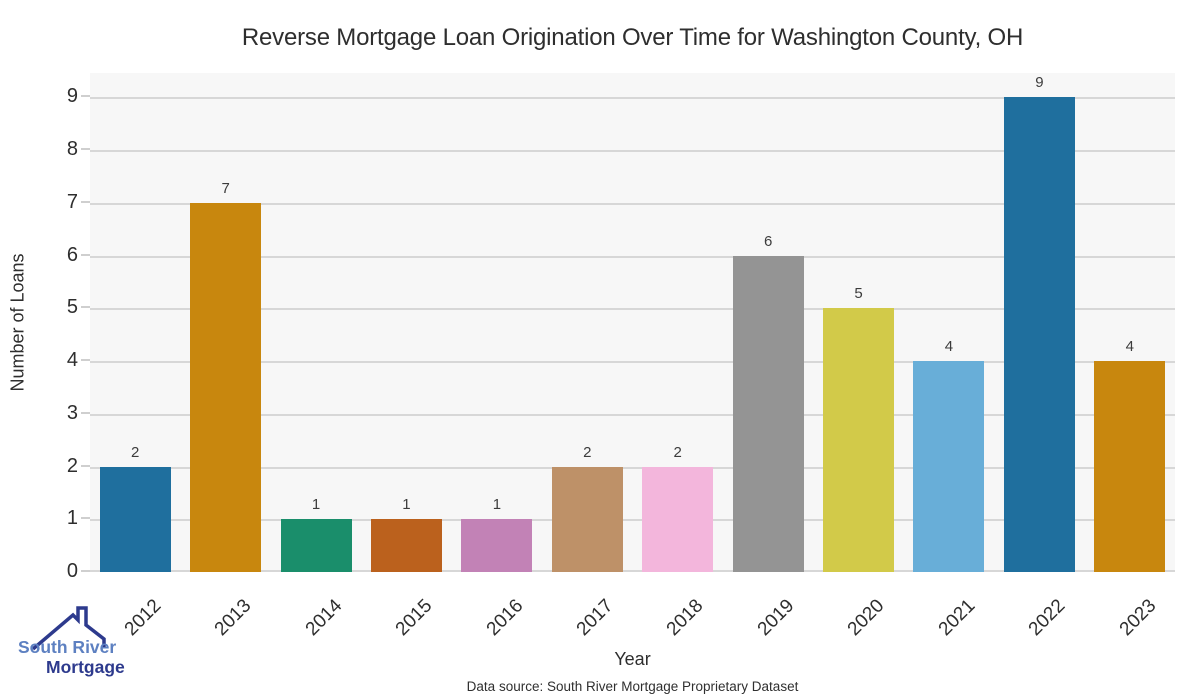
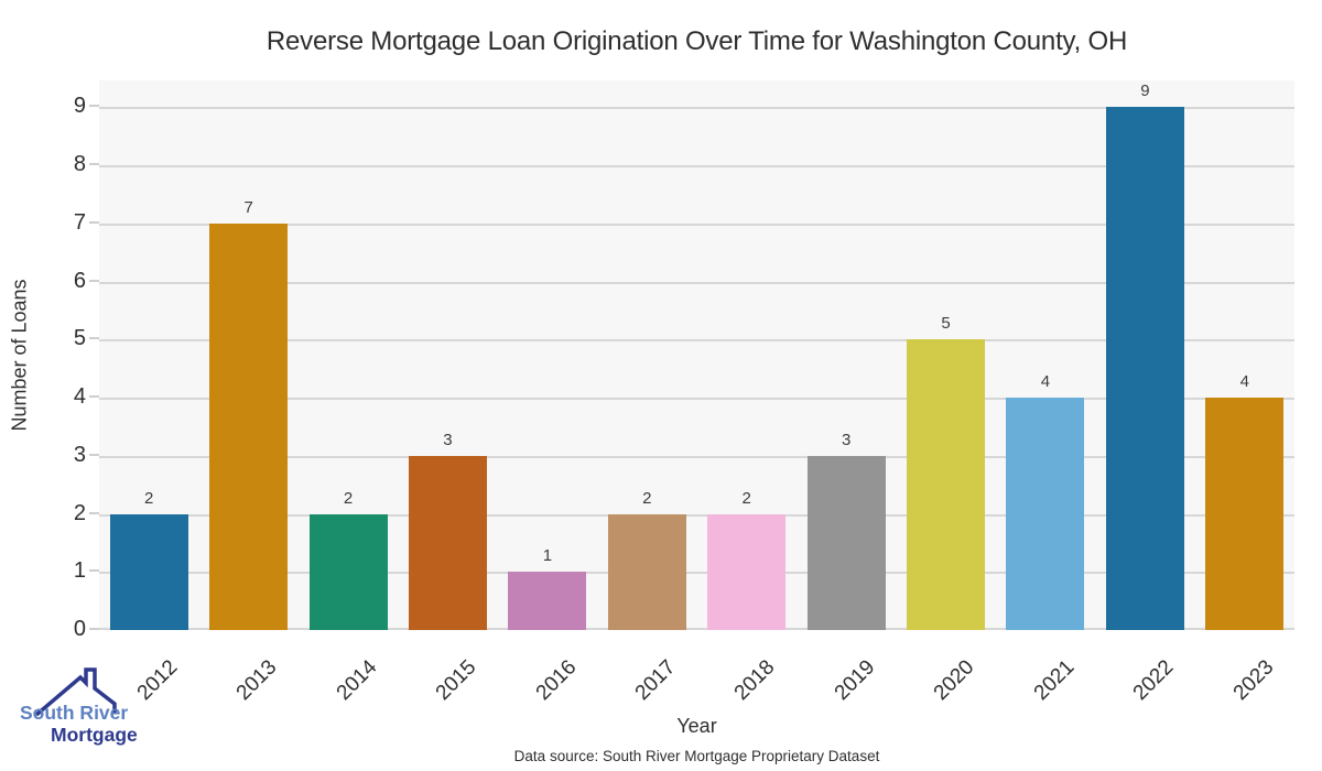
2014: 1 -> 2
2015: 1 -> 3
2019: 6 -> 3
